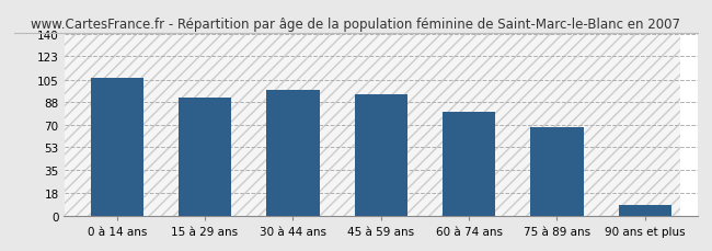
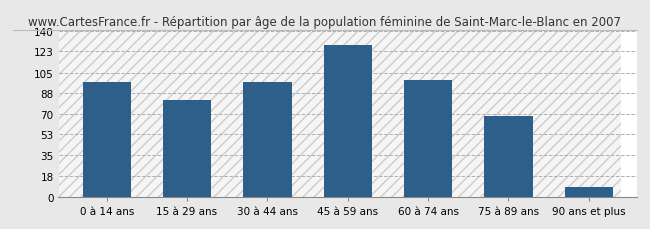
0 à 14 ans: 106 -> 97
15 à 29 ans: 91 -> 82
45 à 59 ans: 94 -> 128
60 à 74 ans: 80 -> 99
